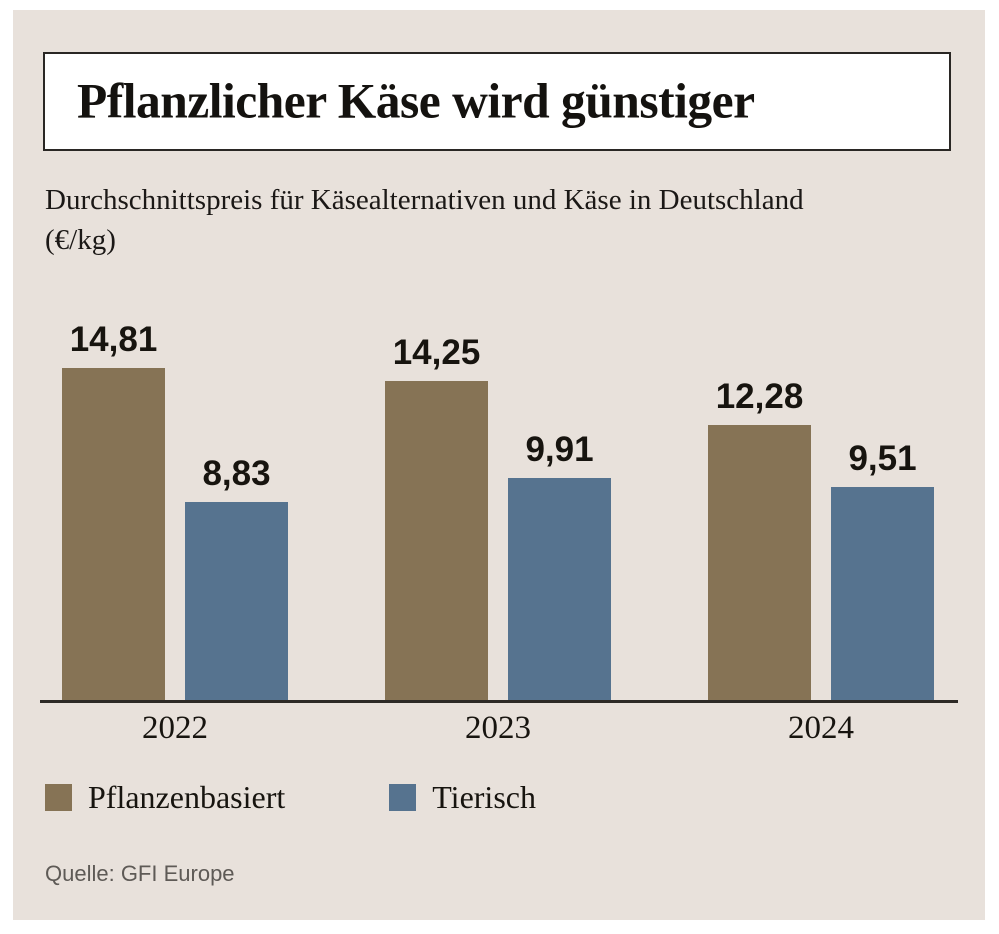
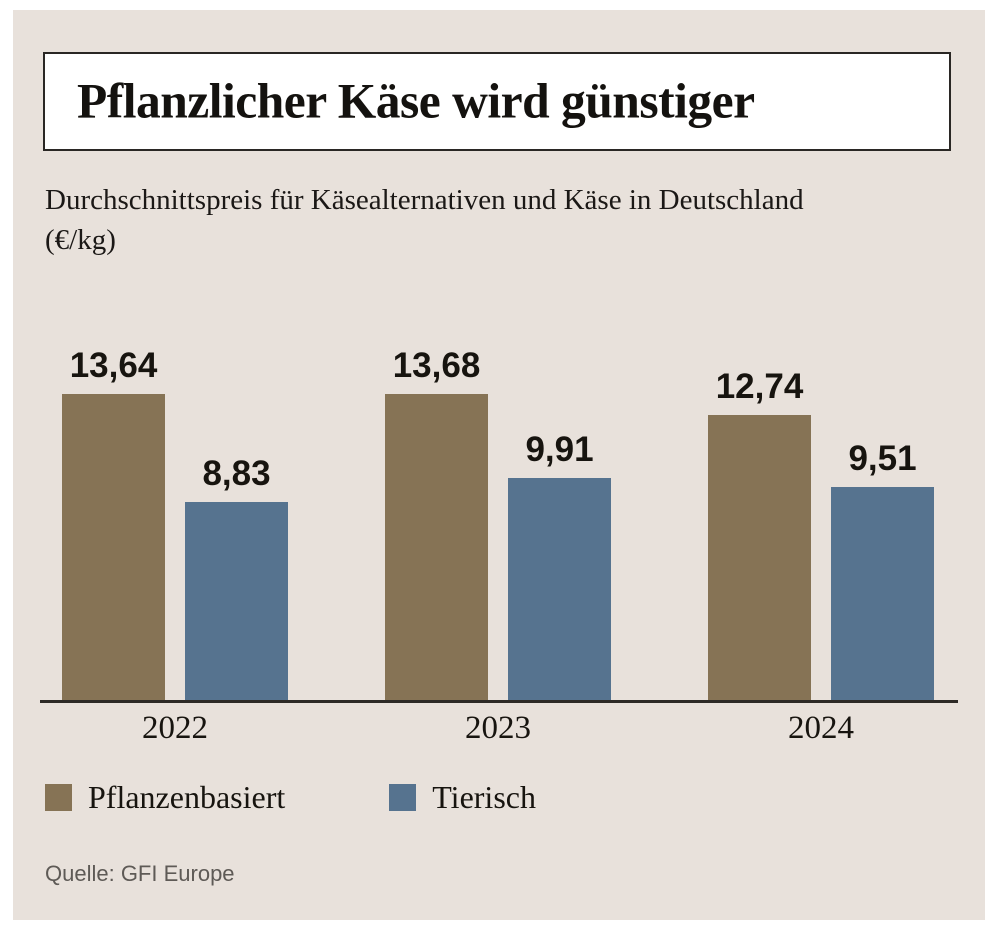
Pflanzenbasiert/2022: 14,81 -> 13,64
Pflanzenbasiert/2023: 14,25 -> 13,68
Pflanzenbasiert/2024: 12,28 -> 12,74
